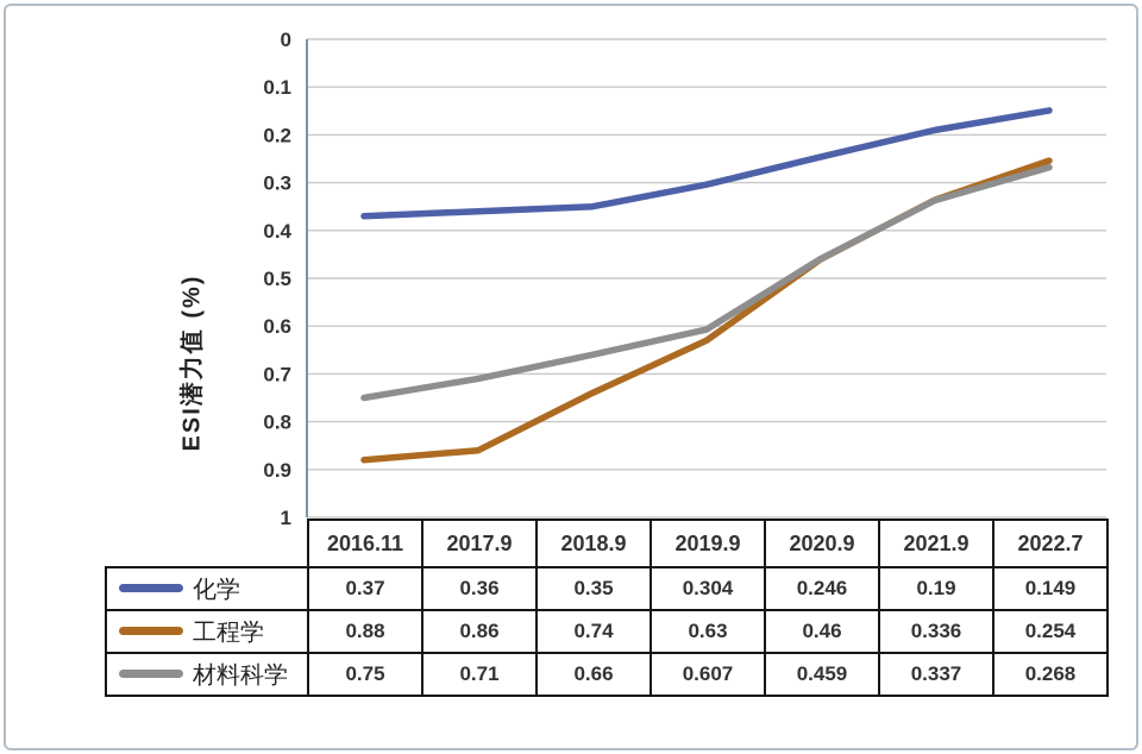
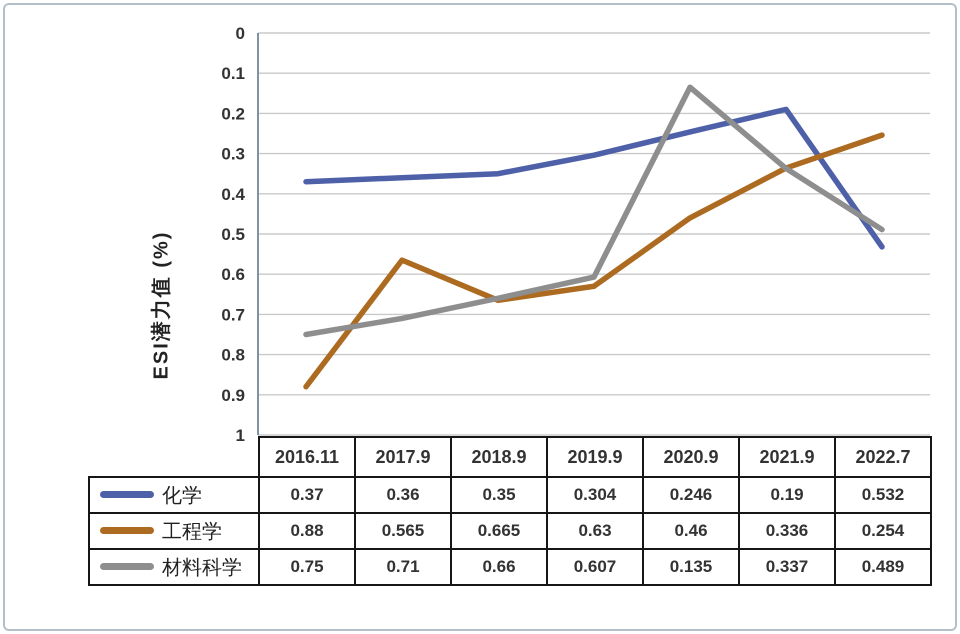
工程学/2017.9: 0.86 -> 0.565
工程学/2018.9: 0.74 -> 0.665
材料科学/2020.9: 0.459 -> 0.135
化学/2022.7: 0.149 -> 0.532
材料科学/2022.7: 0.268 -> 0.489
